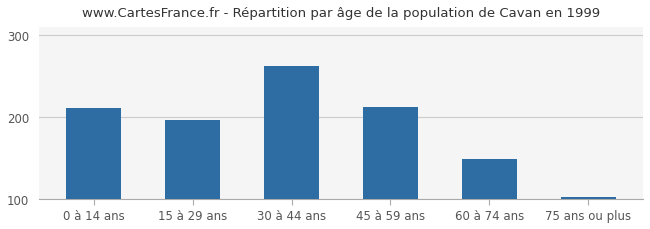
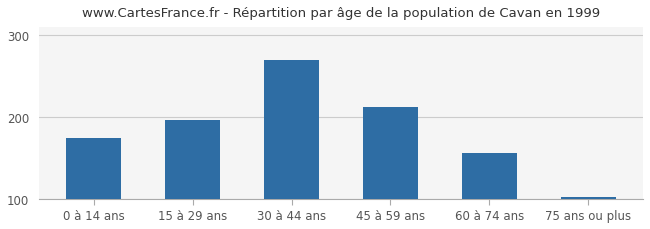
0 à 14 ans: 211 -> 174
30 à 44 ans: 262 -> 270
60 à 74 ans: 148 -> 156
